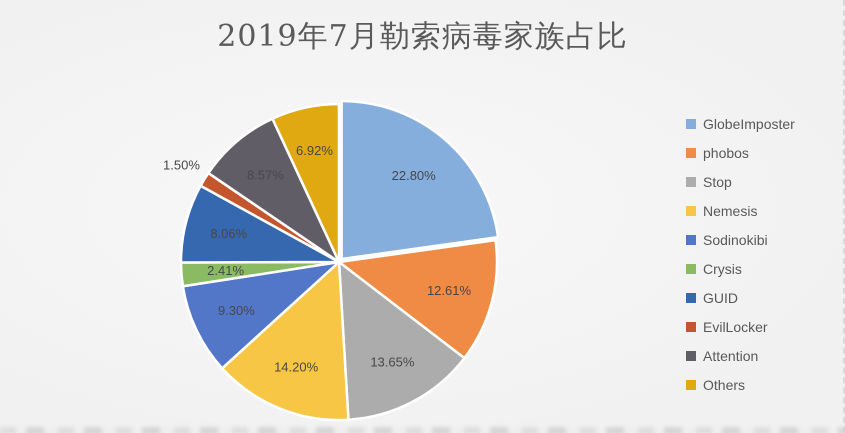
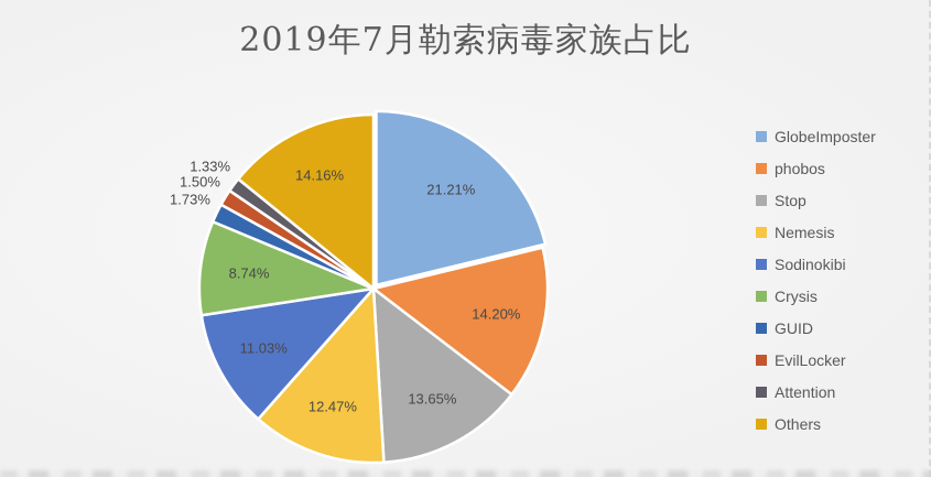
GlobeImposter: 22.80% -> 21.21%
phobos: 12.61% -> 14.20%
Nemesis: 14.20% -> 12.47%
Sodinokibi: 9.30% -> 11.03%
Crysis: 2.41% -> 8.74%
GUID: 8.06% -> 1.73%
Attention: 8.57% -> 1.33%
Others: 6.92% -> 14.16%
